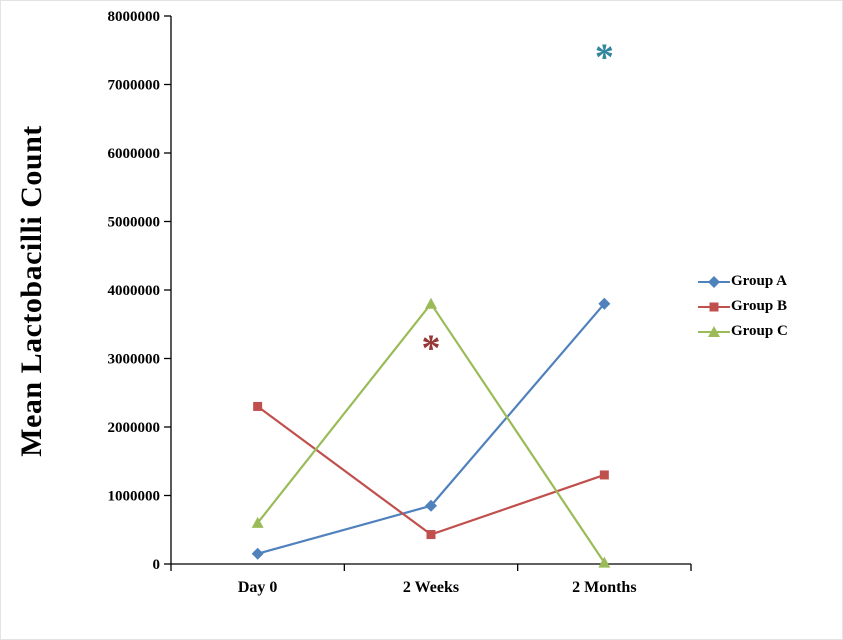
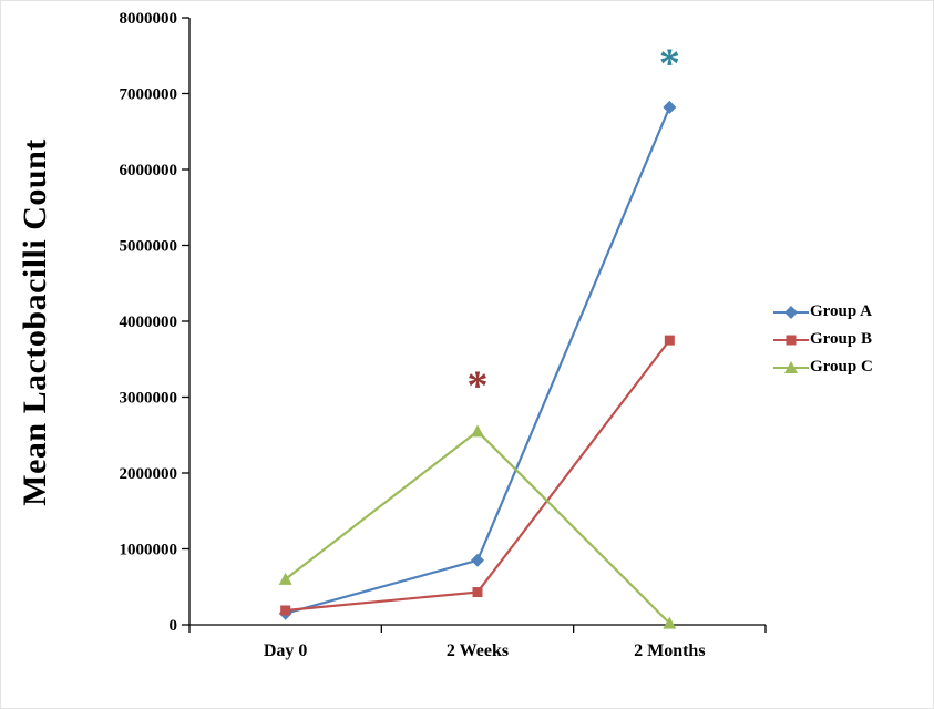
Group B/Day 0: 2300000 -> 200000
Group C/2 Weeks: 3800000 -> 2600000
Group A/2 Months: 3800000 -> 6800000
Group B/2 Months: 1300000 -> 3800000
